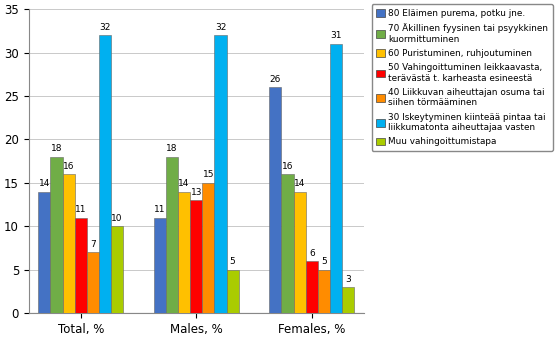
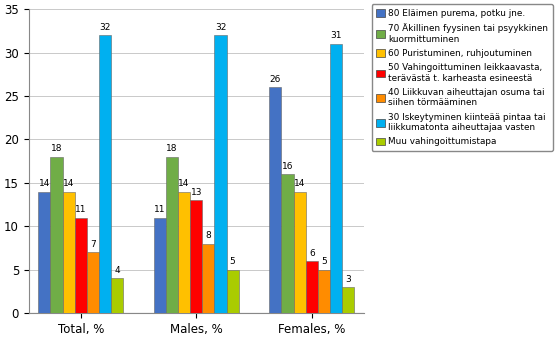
60 Puristuminen, ruhjoutuminen/Total, %: 16 -> 14
Muu vahingoittumistapa/Total, %: 10 -> 4
40 Liikkuvan aiheuttajan osuma tai siihen törmääminen/Males, %: 15 -> 8
